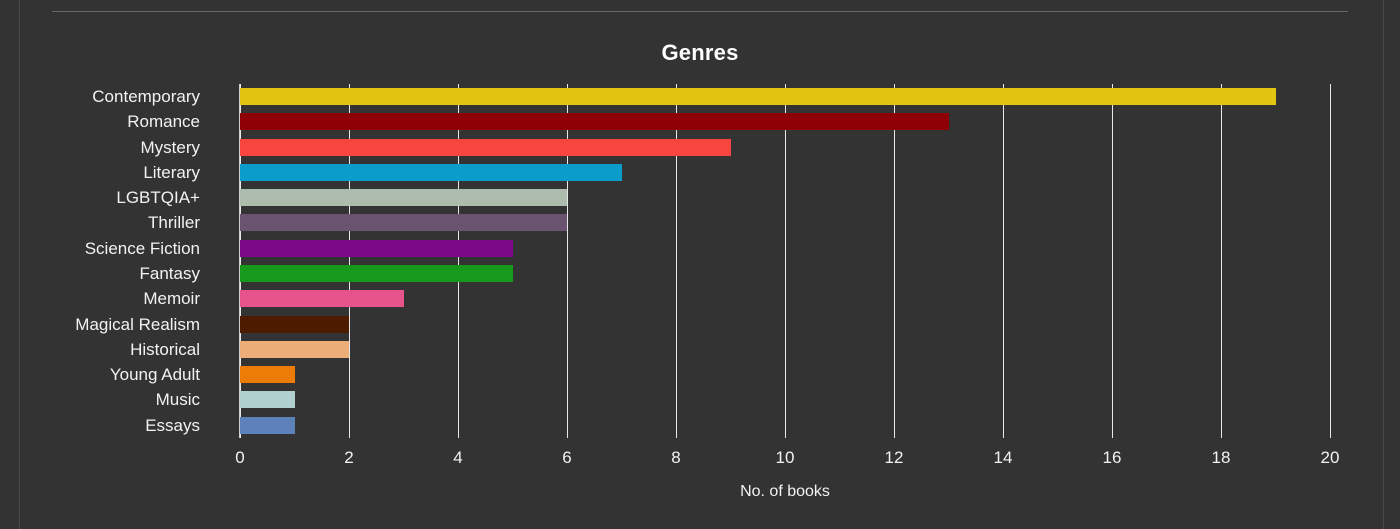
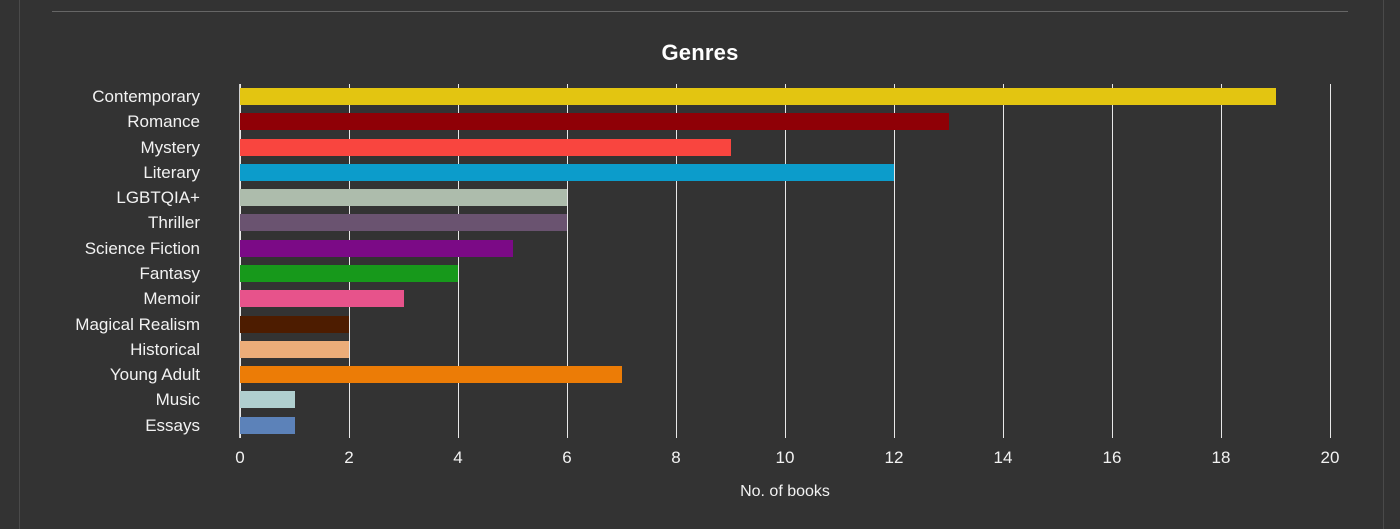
Literary: 7 -> 12
Fantasy: 5 -> 4
Young Adult: 1 -> 7
